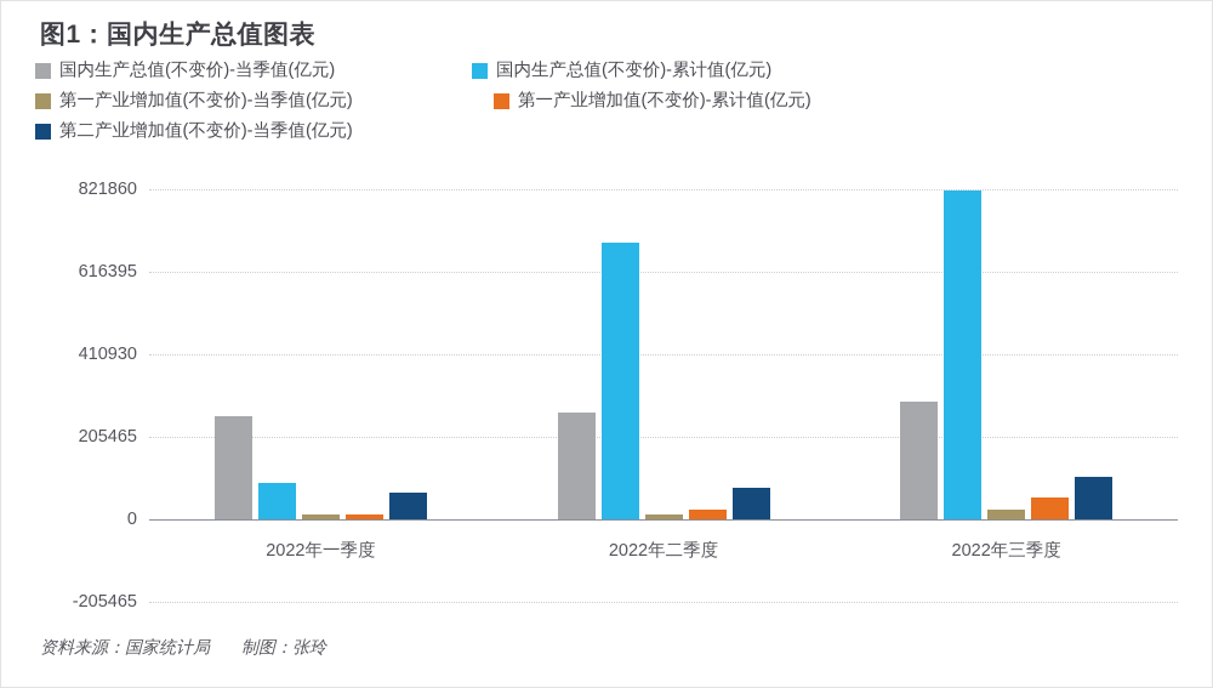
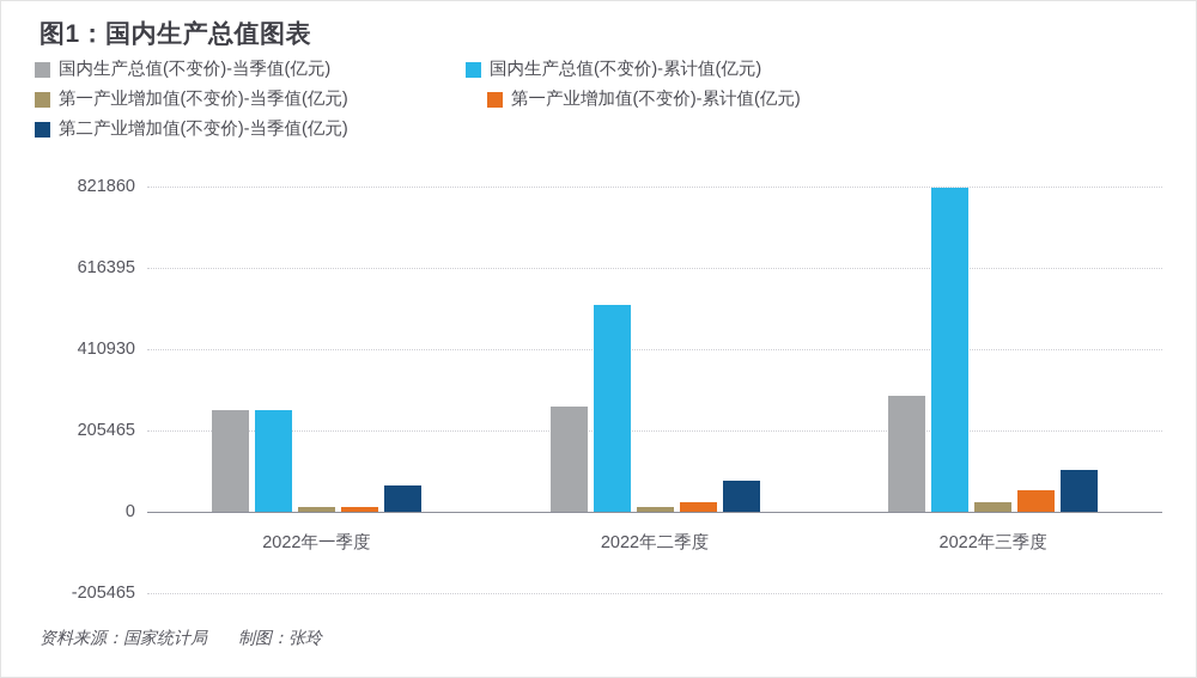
国内生产总值(不变价)-累计值(亿元)/2022年一季度: 90000 -> 260000
国内生产总值(不变价)-累计值(亿元)/2022年二季度: 690000 -> 520000
